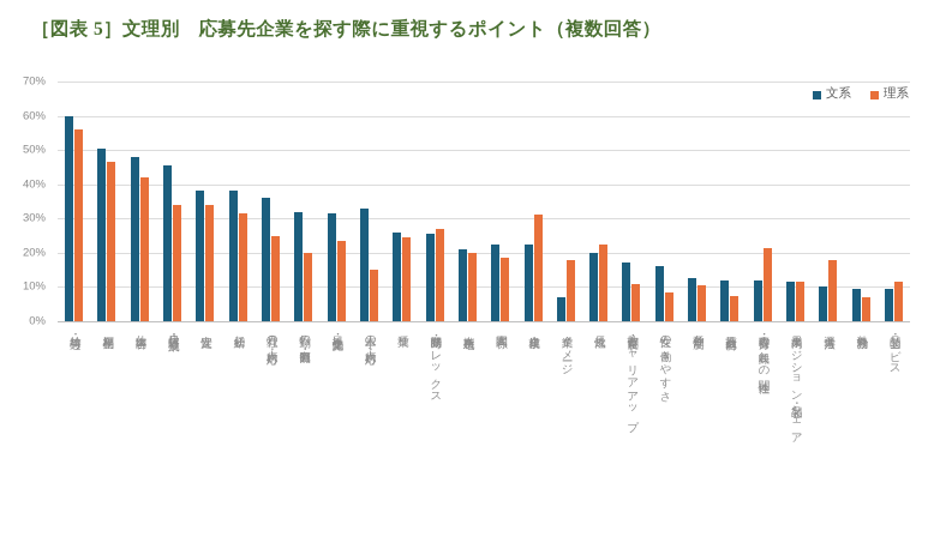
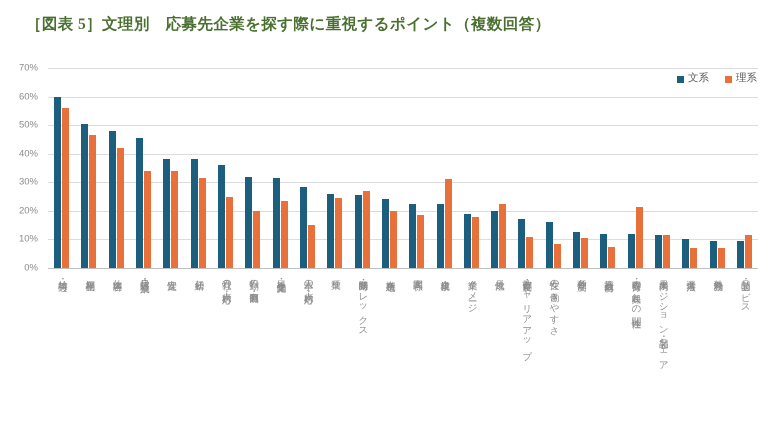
文系/人事の人柄・対応: 33% -> 28%
文系/本社所在地: 21% -> 24%
文系/企業イメージ: 7% -> 19%
理系/選考方法: 18% -> 7%
